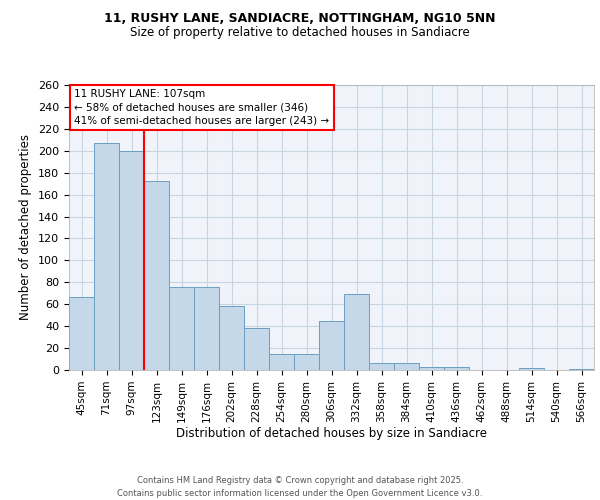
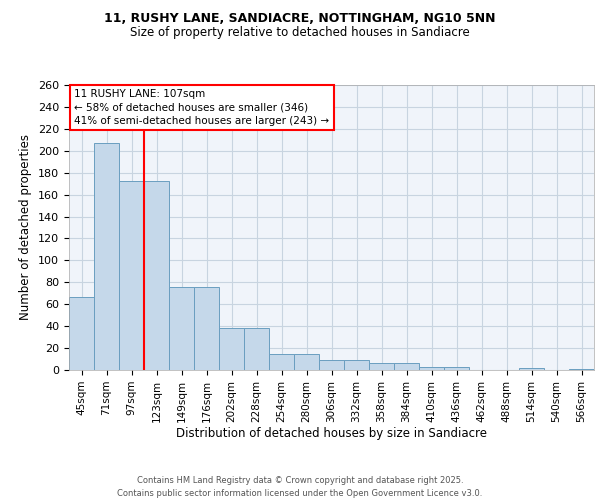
97sqm: 200 -> 172
202sqm: 58 -> 38
306sqm: 45 -> 9
332sqm: 69 -> 9
